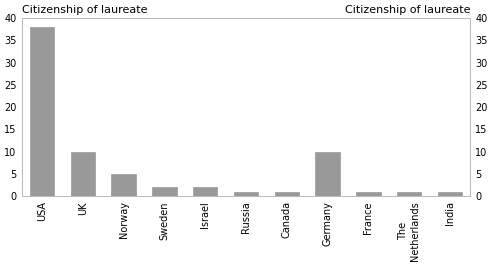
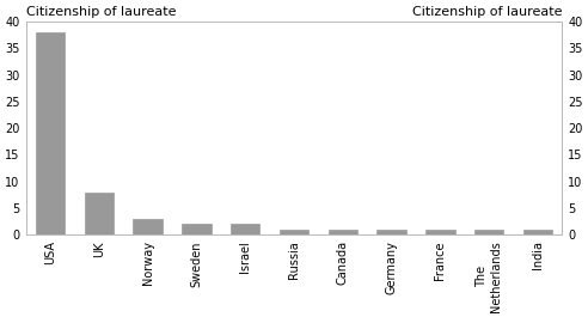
UK: 10 -> 8
Norway: 5 -> 3
Germany: 10 -> 1
